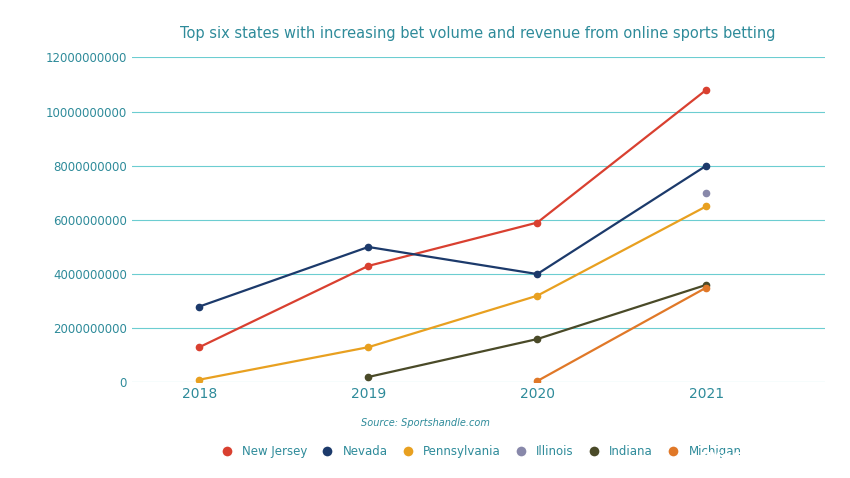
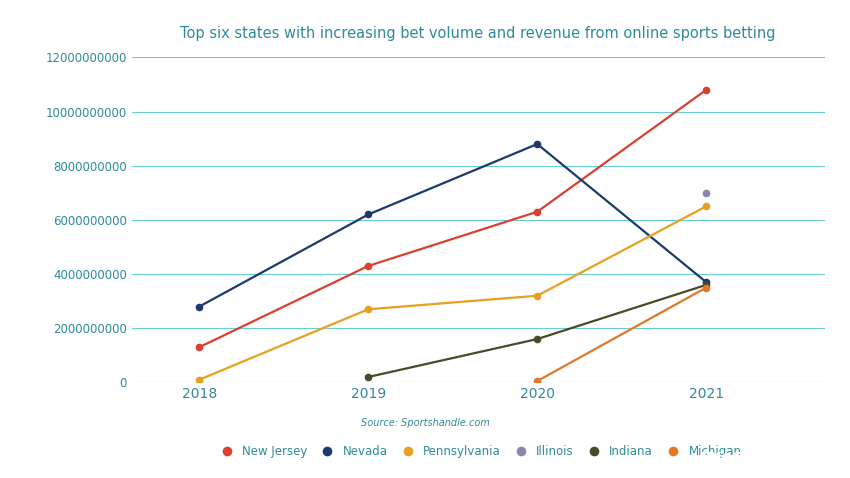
Nevada/2019: 5000000000 -> 6200000000
Pennsylvania/2019: 1300000000 -> 2700000000
New Jersey/2020: 5900000000 -> 6300000000
Nevada/2020: 4000000000 -> 8800000000
Nevada/2021: 8000000000 -> 3700000000
